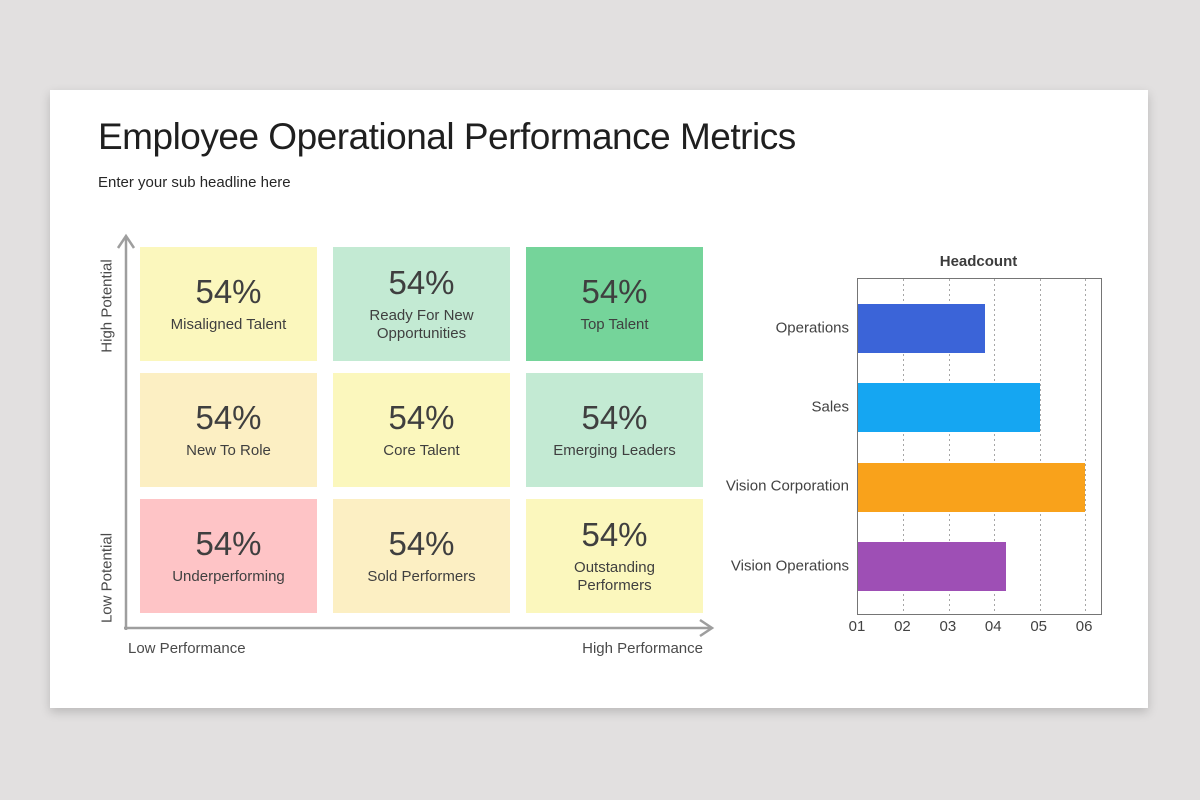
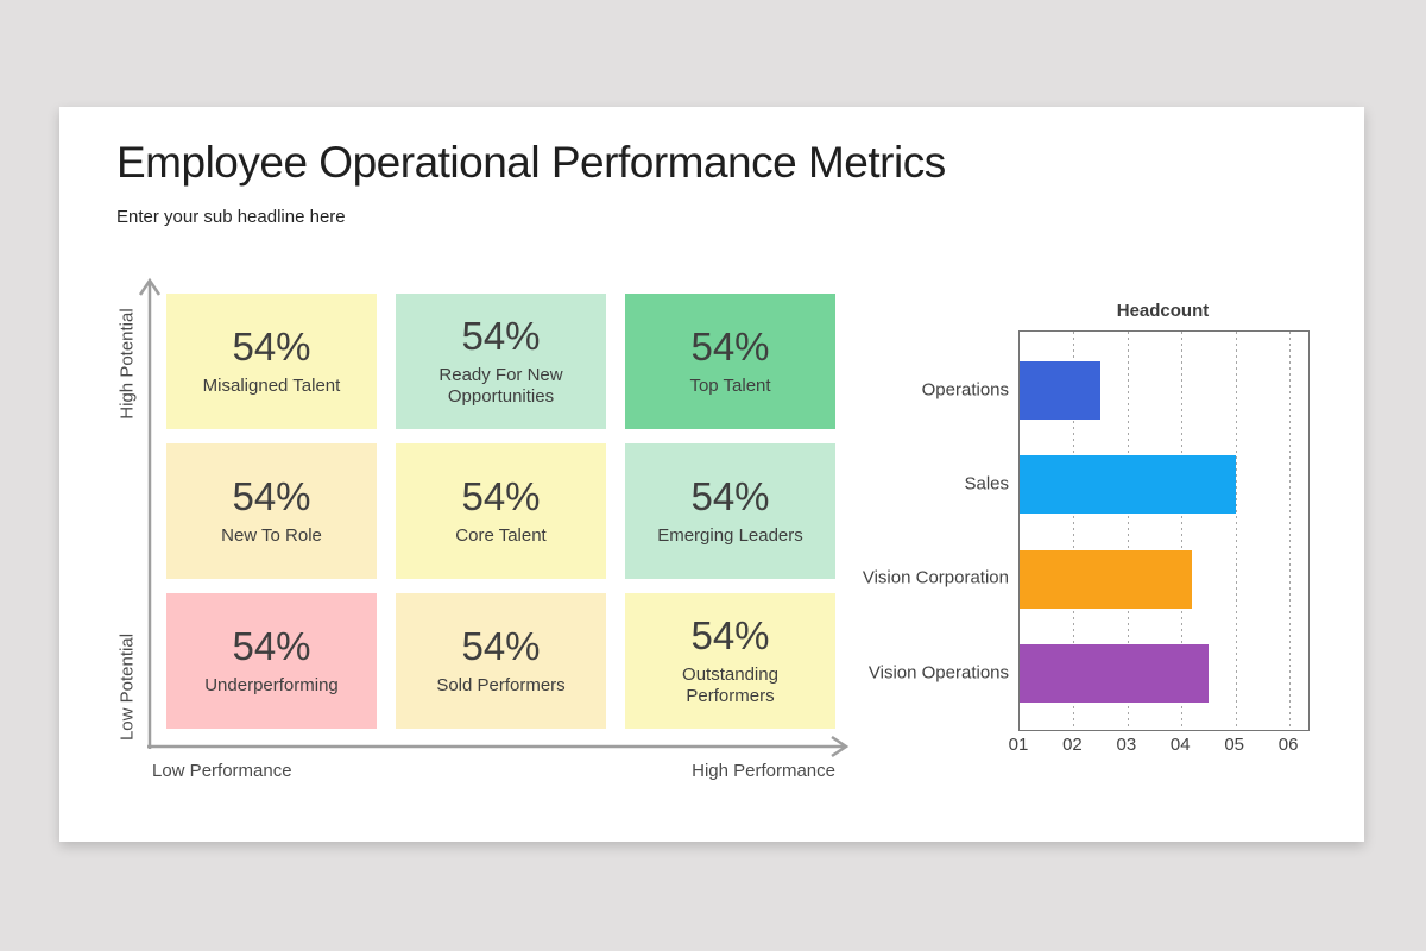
Operations: 3.8 -> 2.5
Vision Corporation: 6.0 -> 4.2
Vision Operations: 4.2 -> 4.5
